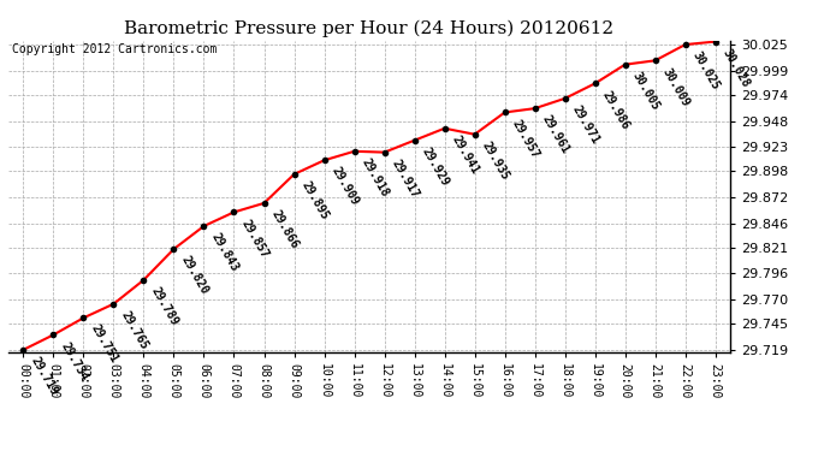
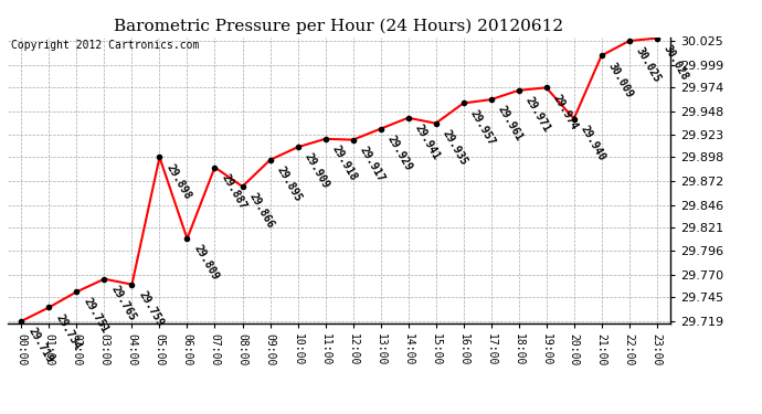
04:00: 29.789 -> 29.759
05:00: 29.820 -> 29.898
06:00: 29.843 -> 29.809
07:00: 29.857 -> 29.887
19:00: 29.986 -> 29.974
20:00: 30.005 -> 29.940
